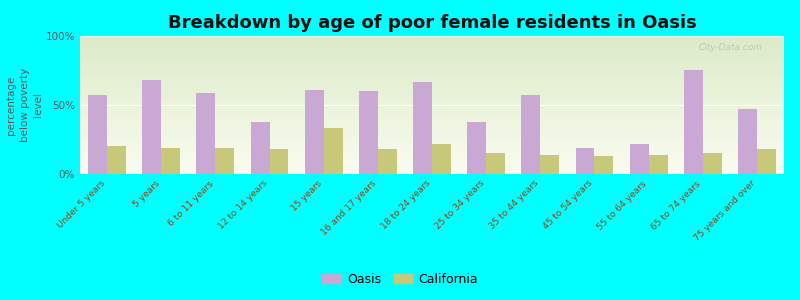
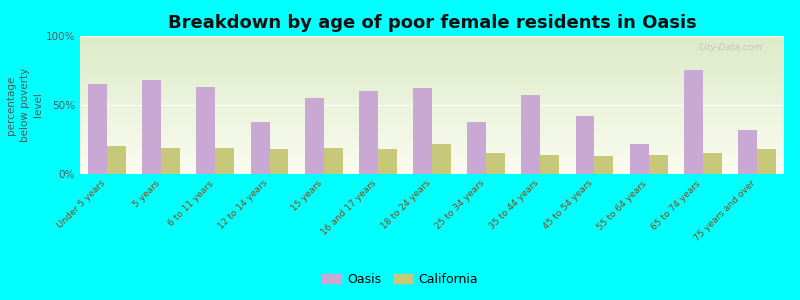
Oasis/Under 5 years: 57% -> 65%
Oasis/6 to 11 years: 59% -> 63%
Oasis/15 years: 61% -> 55%
California/15 years: 33% -> 19%
Oasis/18 to 24 years: 67% -> 62%
Oasis/45 to 54 years: 19% -> 42%
Oasis/75 years and over: 47% -> 32%
